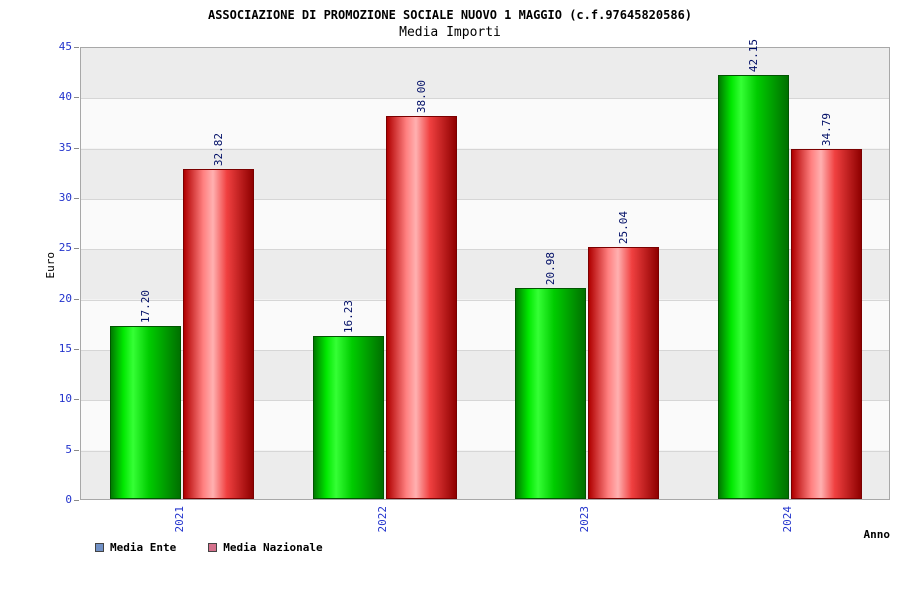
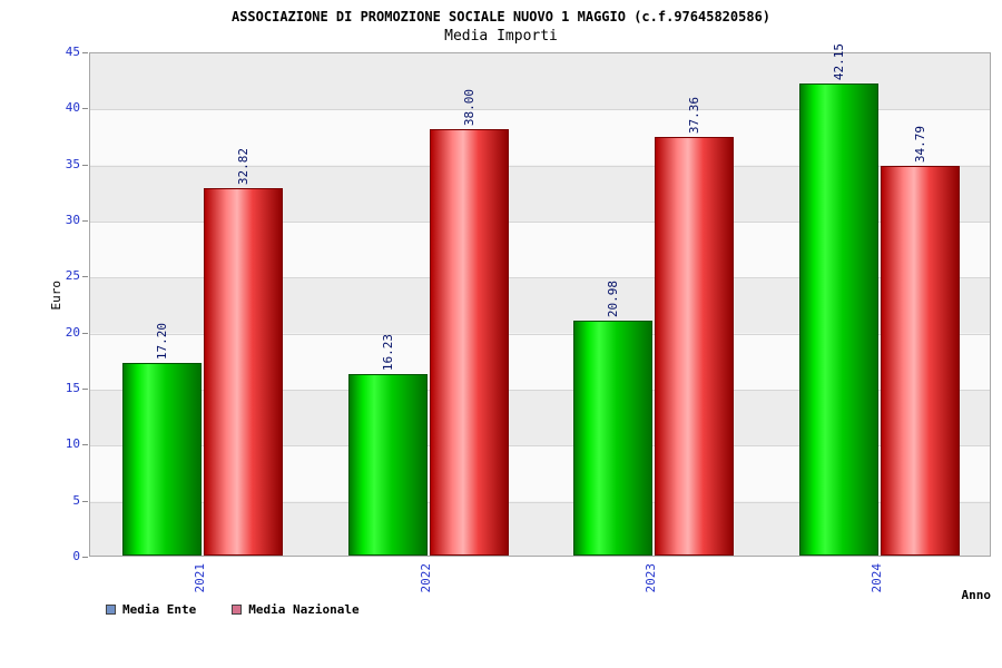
Media Nazionale/2023: 25.04 -> 37.36
